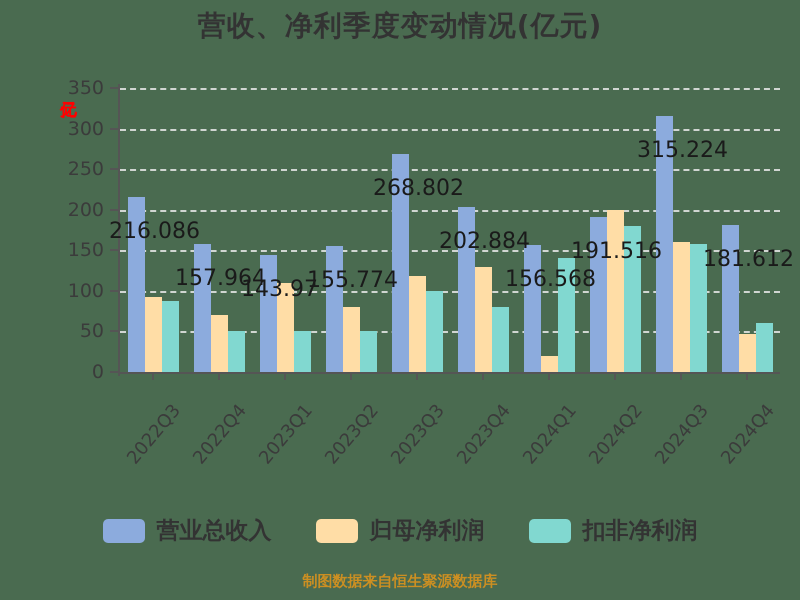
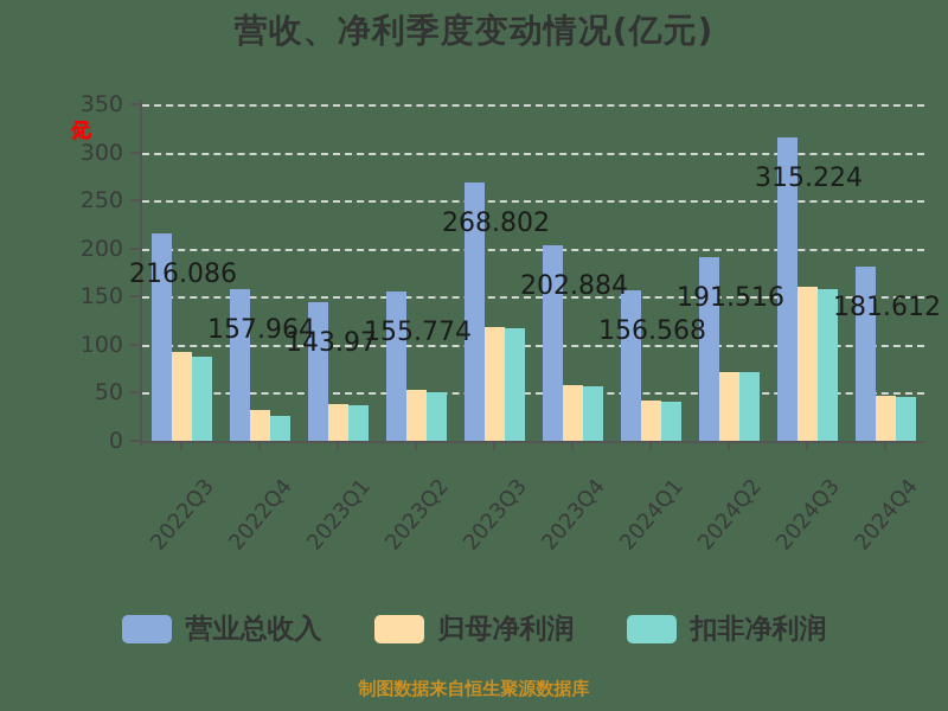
归母净利润/2022Q4: 70 -> 30
扣非净利润/2022Q4: 50 -> 30
归母净利润/2023Q1: 110 -> 40
扣非净利润/2023Q1: 50 -> 40
归母净利润/2023Q2: 80 -> 50
扣非净利润/2023Q3: 100 -> 120
归母净利润/2023Q4: 130 -> 60
扣非净利润/2023Q4: 80 -> 60
归母净利润/2024Q1: 20 -> 40
扣非净利润/2024Q1: 140 -> 40
归母净利润/2024Q2: 200 -> 70
扣非净利润/2024Q2: 180 -> 70
扣非净利润/2024Q4: 60 -> 50
